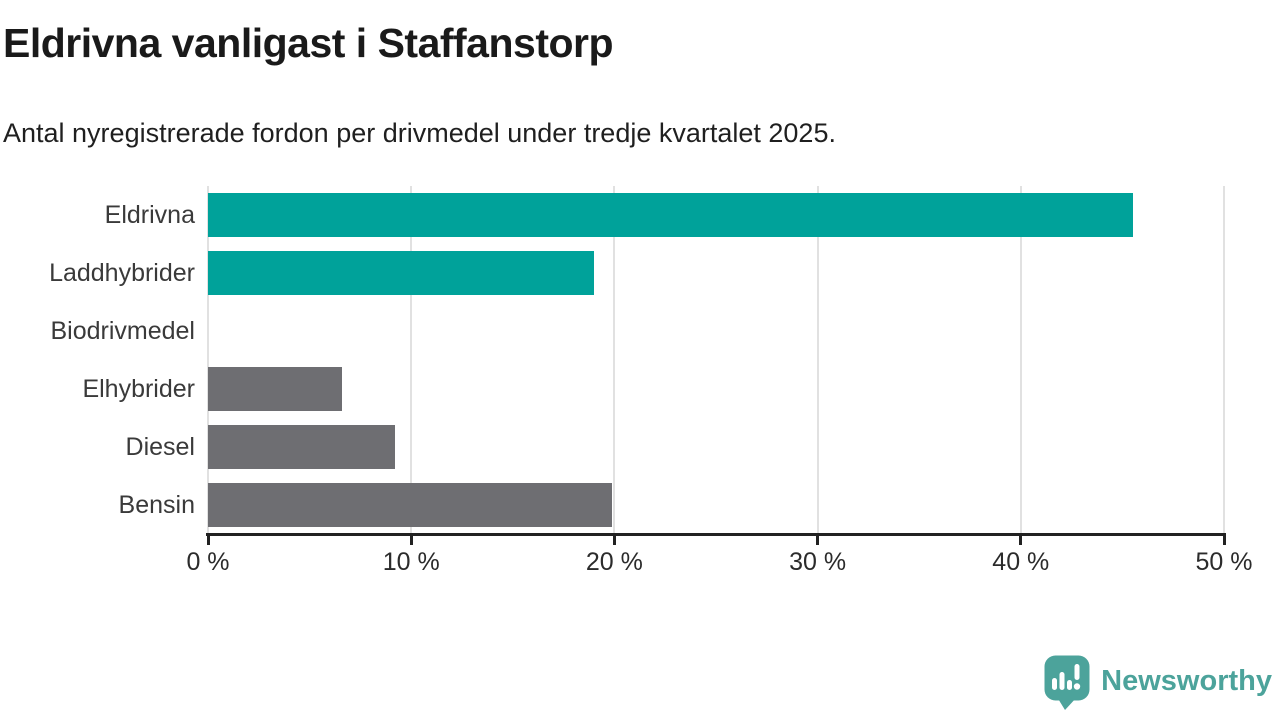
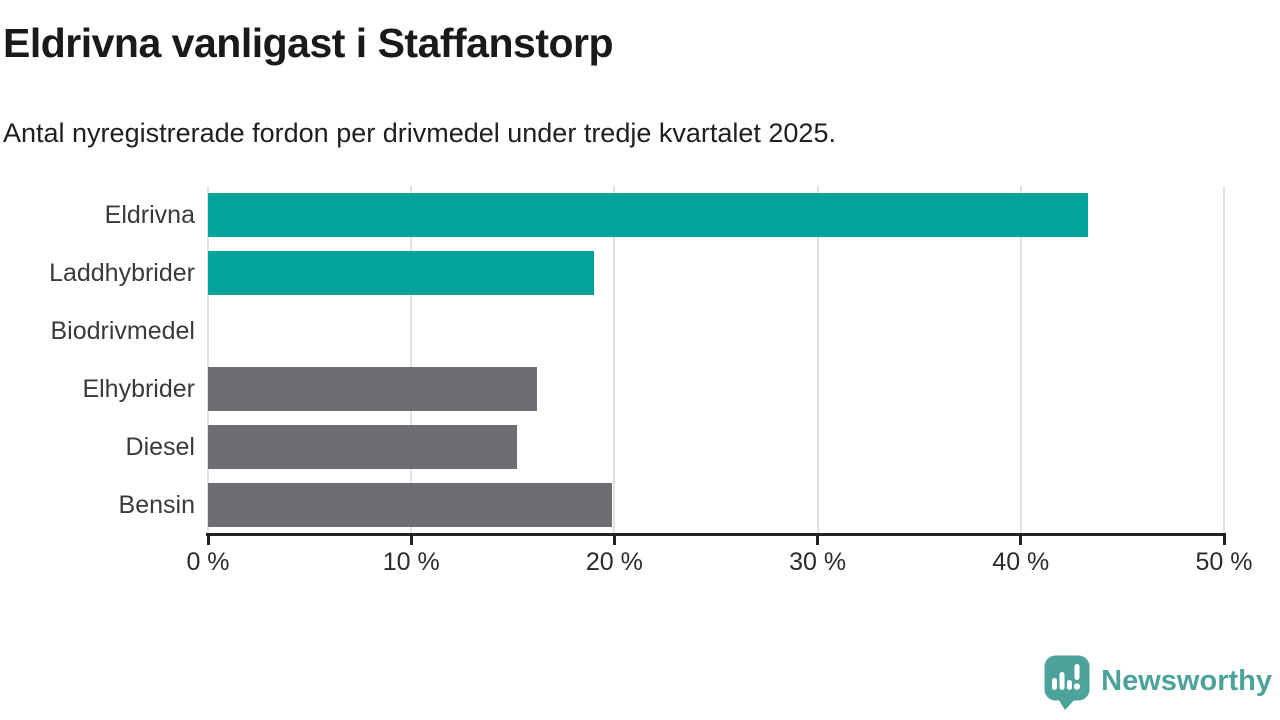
Eldrivna: 45.5% -> 43.3%
Elhybrider: 6.6% -> 16.2%
Diesel: 9.2% -> 15.2%
